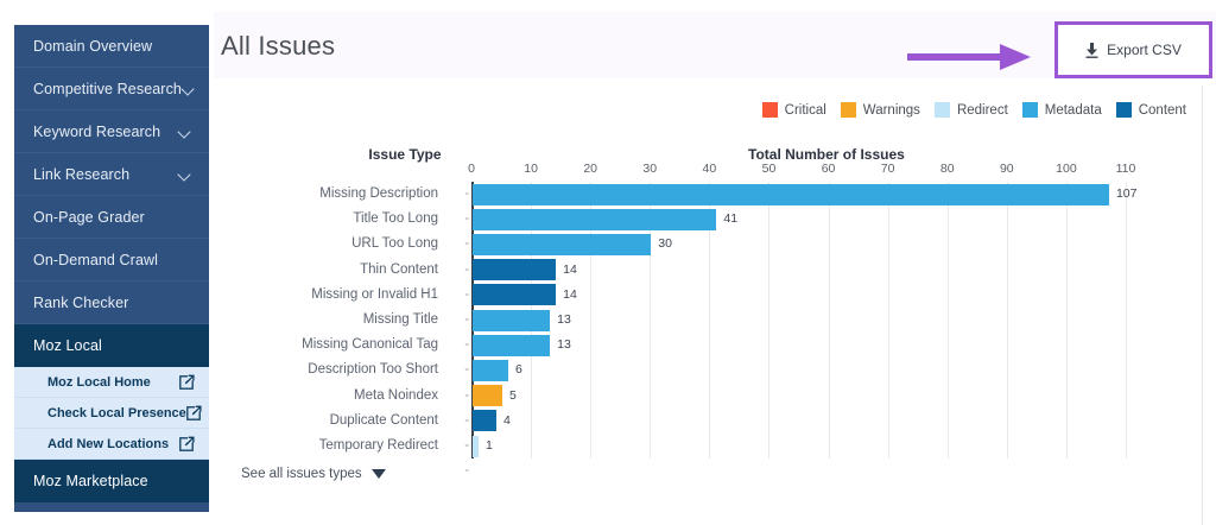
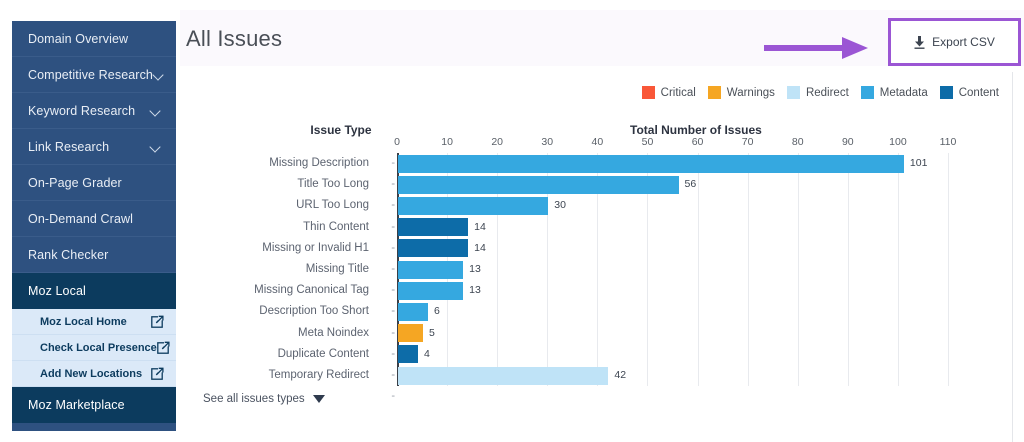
Missing Description: 107 -> 101
Title Too Long: 41 -> 56
Temporary Redirect: 1 -> 42
